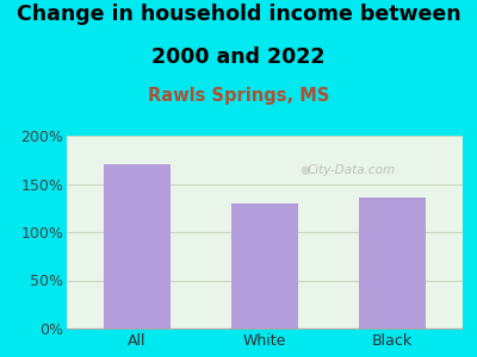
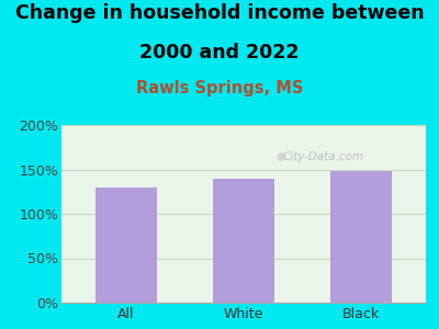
All: 170% -> 130%
White: 130% -> 140%
Black: 136% -> 148%
